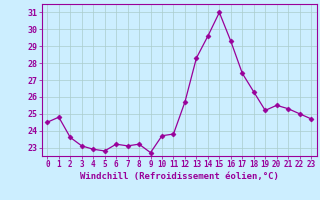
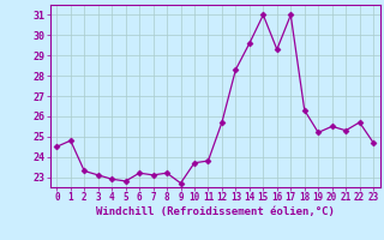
2: 23.6 -> 23.3
17: 27.4 -> 31.0
22: 25.0 -> 25.7
